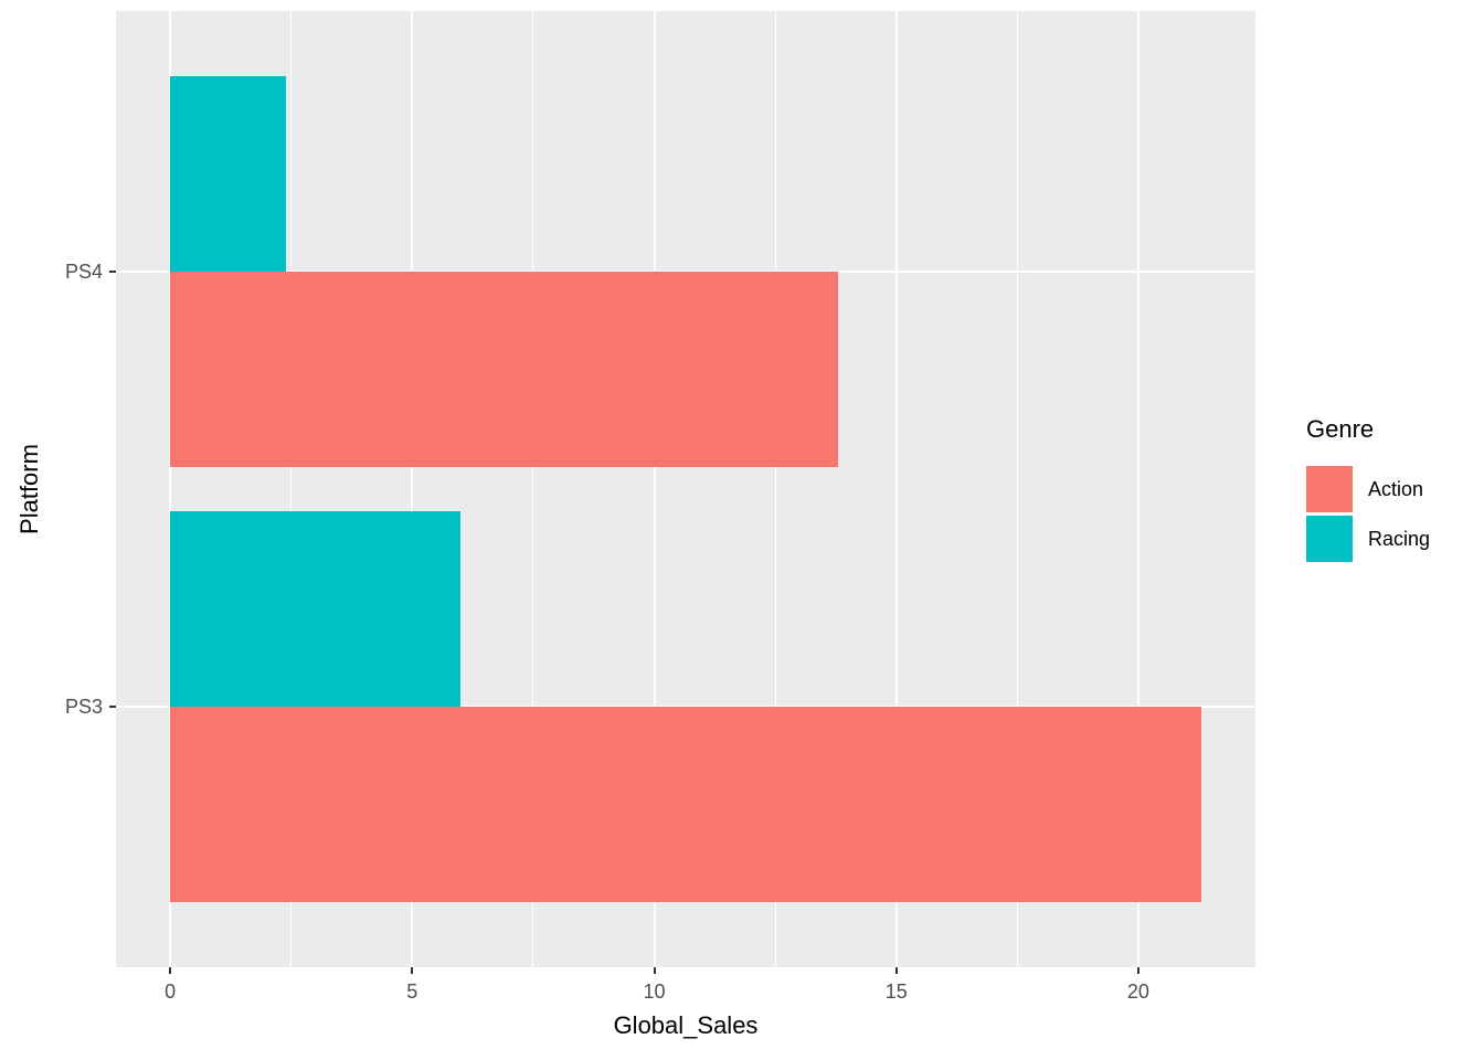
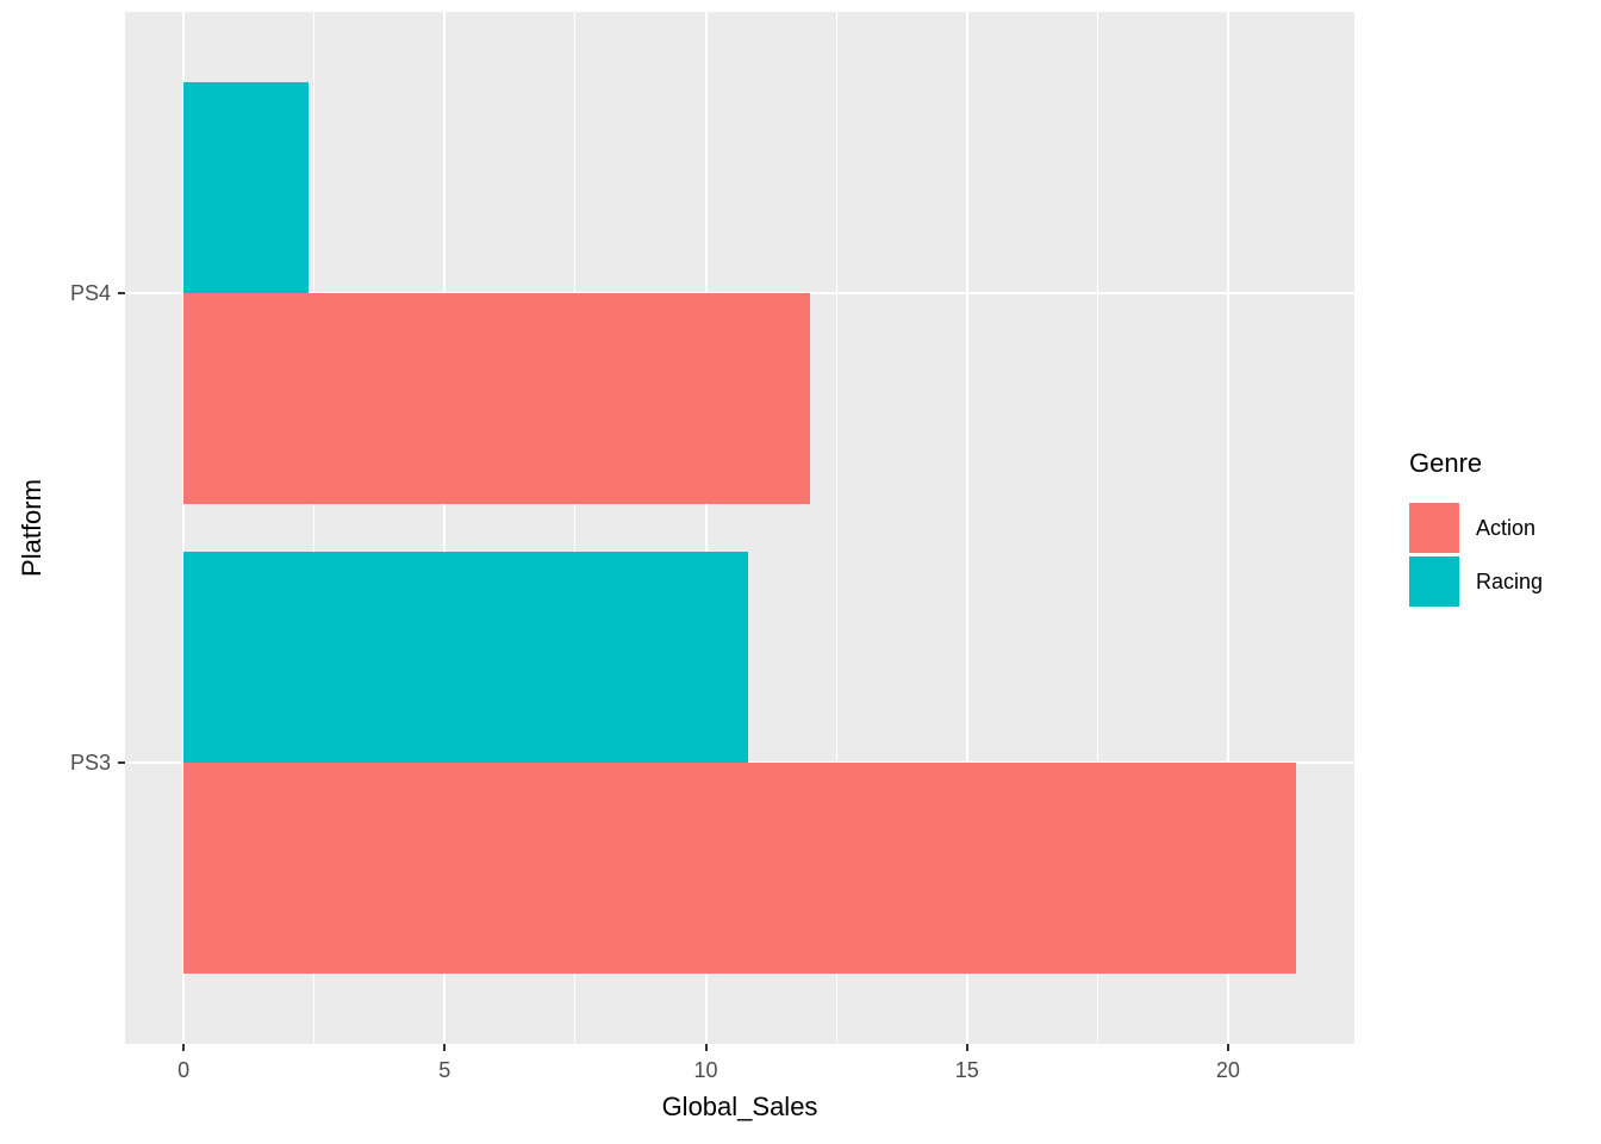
Action/PS4: 13.8 -> 12.0
Racing/PS3: 6.0 -> 10.8
